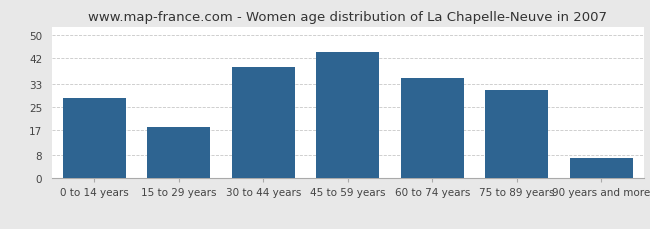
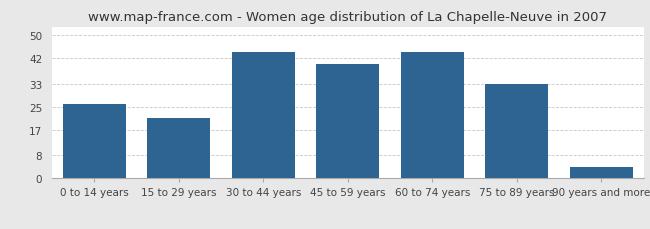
0 to 14 years: 28 -> 26
15 to 29 years: 18 -> 21
30 to 44 years: 39 -> 44
45 to 59 years: 44 -> 40
60 to 74 years: 35 -> 44
75 to 89 years: 31 -> 33
90 years and more: 7 -> 4
